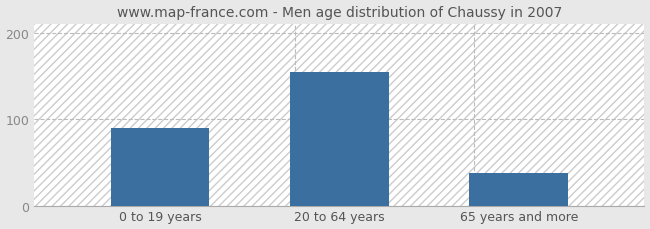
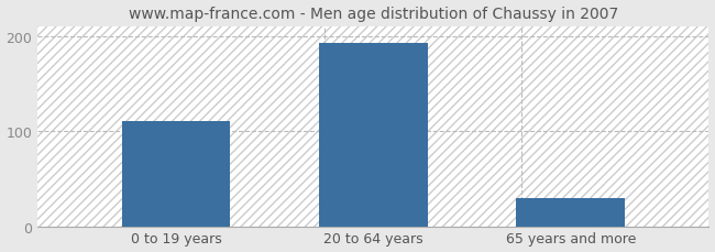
0 to 19 years: 90 -> 110
20 to 64 years: 154 -> 193
65 years and more: 38 -> 30
